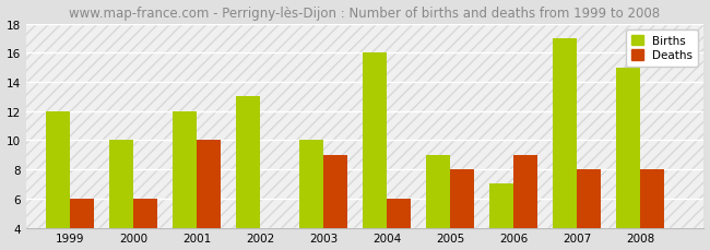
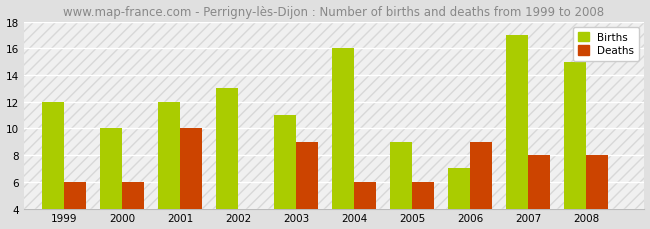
Births/2003: 10 -> 11
Deaths/2005: 8 -> 6
